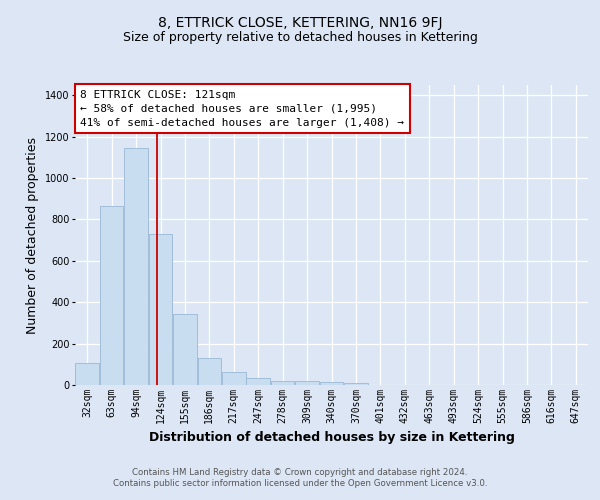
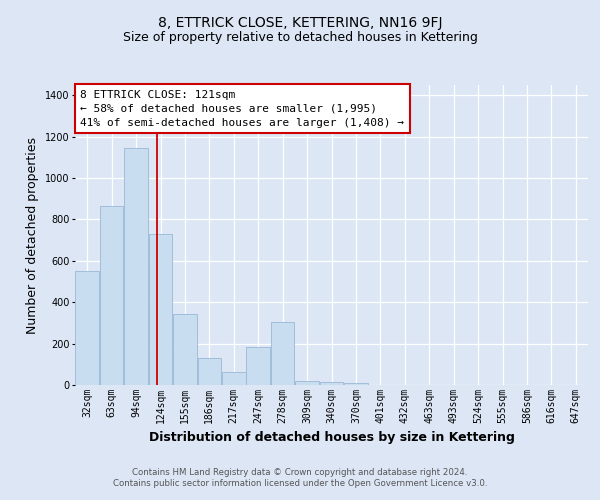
32sqm: 105 -> 550
247sqm: 33 -> 185
278sqm: 18 -> 305
